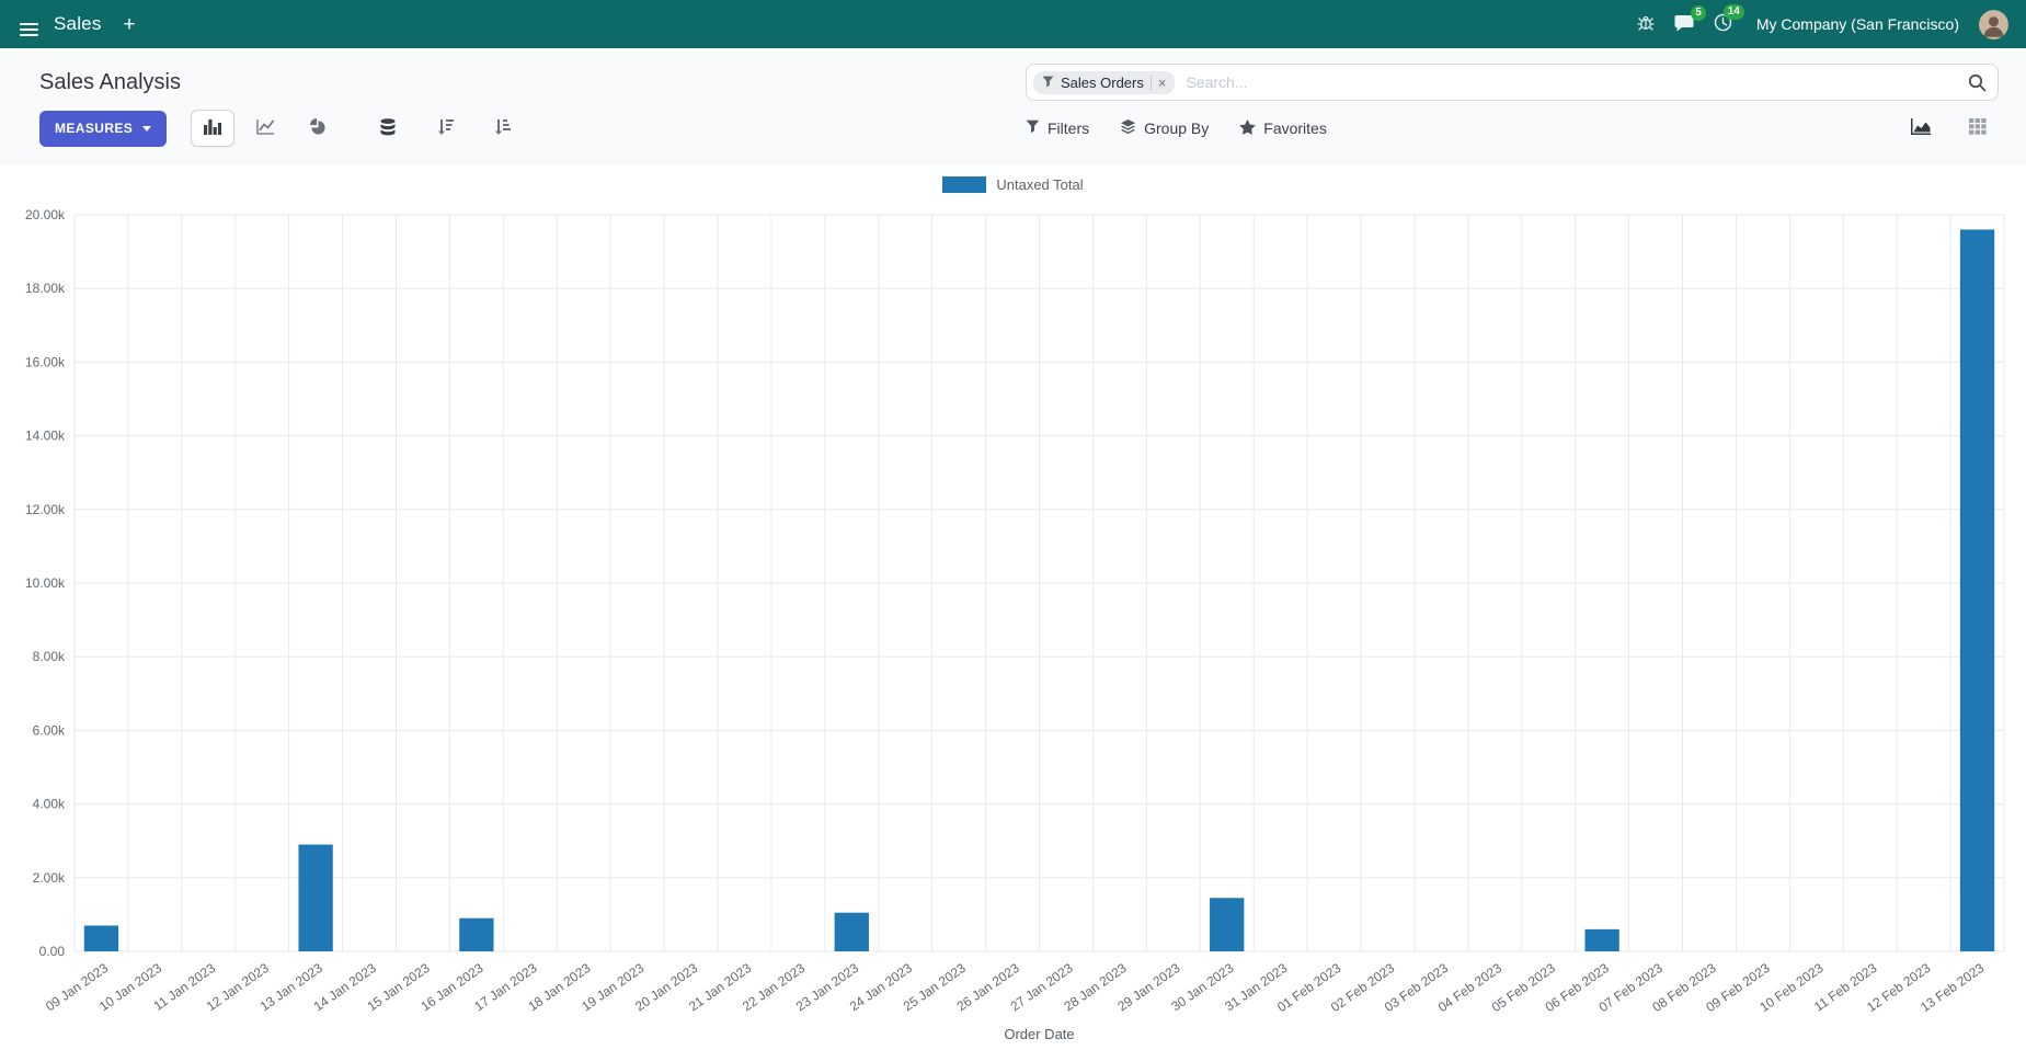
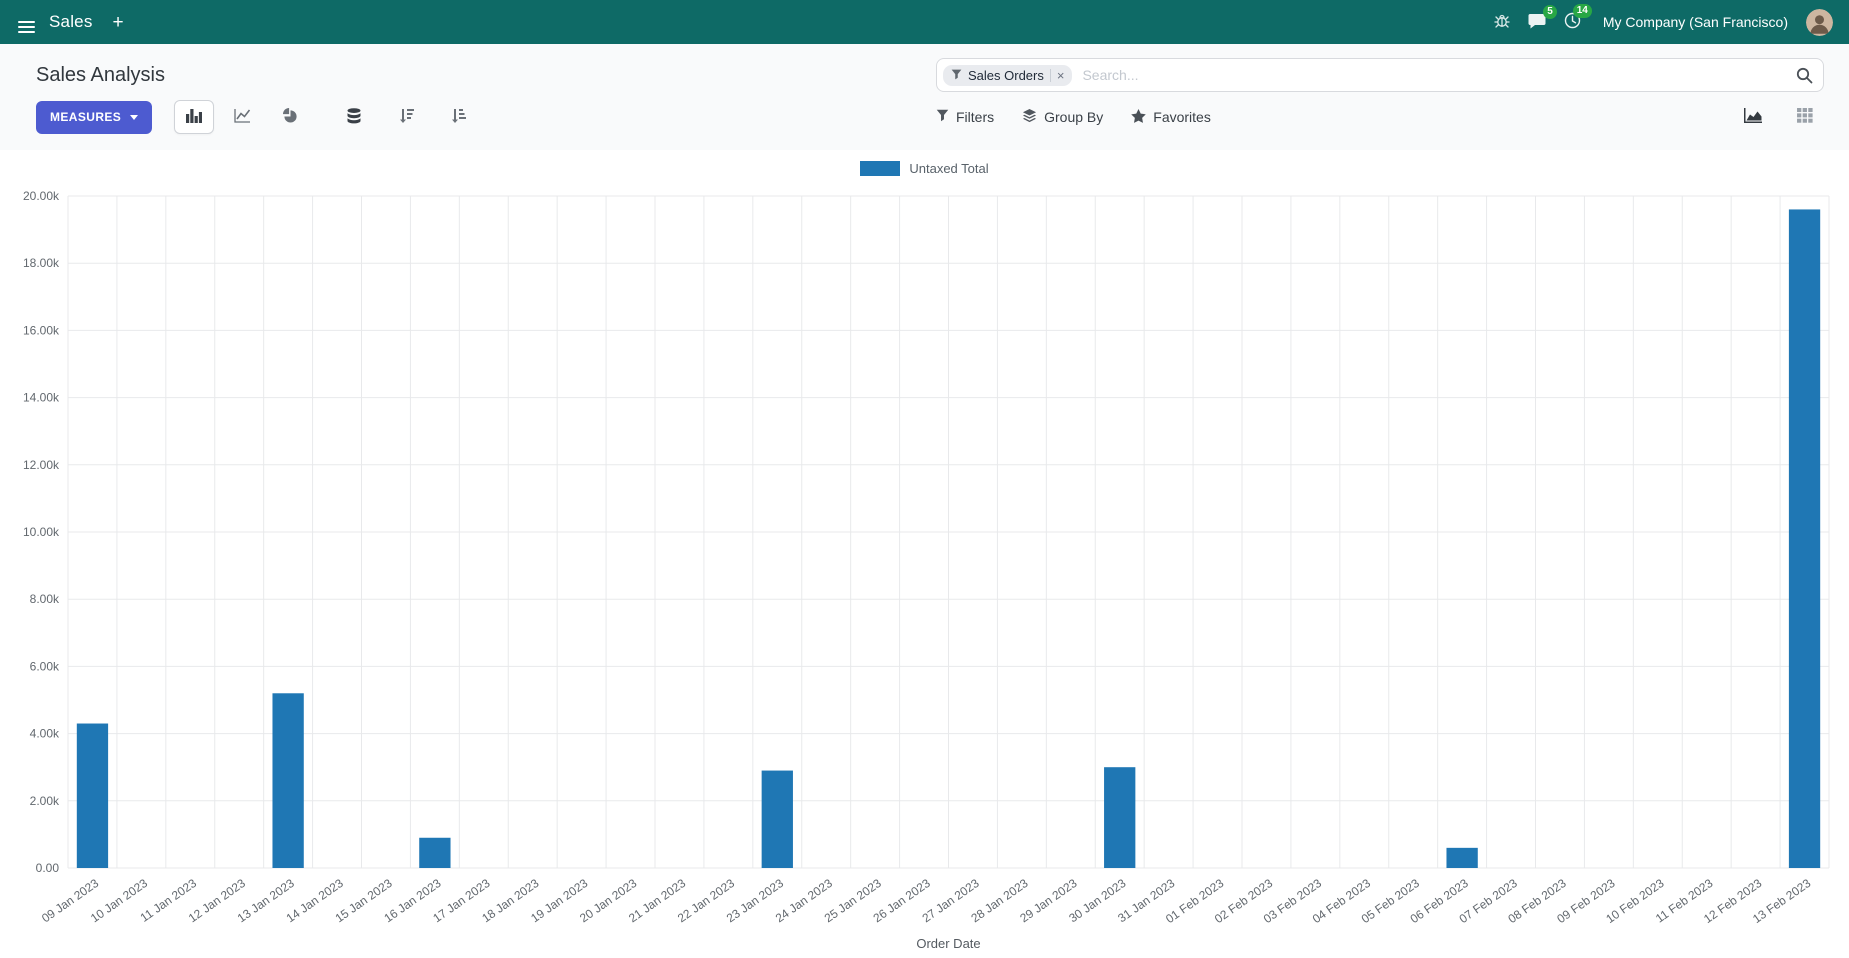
09 Jan 2023: 0.7k -> 4.3k
13 Jan 2023: 2.9k -> 5.2k
23 Jan 2023: 1.0k -> 2.9k
30 Jan 2023: 1.4k -> 3.0k
